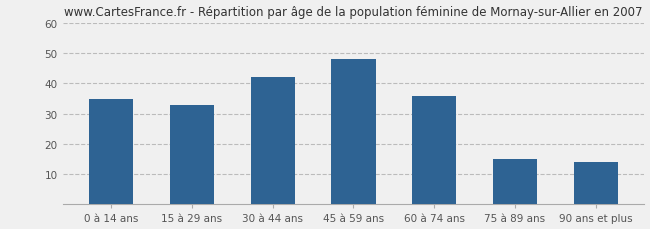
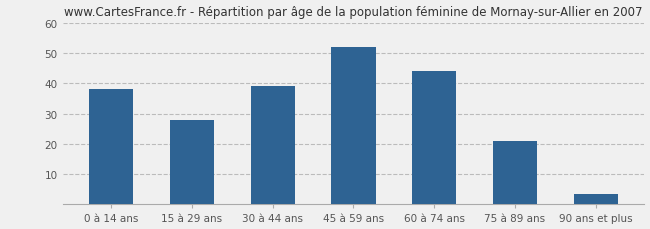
0 à 14 ans: 35.0 -> 38.0
15 à 29 ans: 33.0 -> 28.0
30 à 44 ans: 42.0 -> 39.0
45 à 59 ans: 48.0 -> 52.0
60 à 74 ans: 36.0 -> 44.0
75 à 89 ans: 15.0 -> 21.0
90 ans et plus: 14.0 -> 3.5
